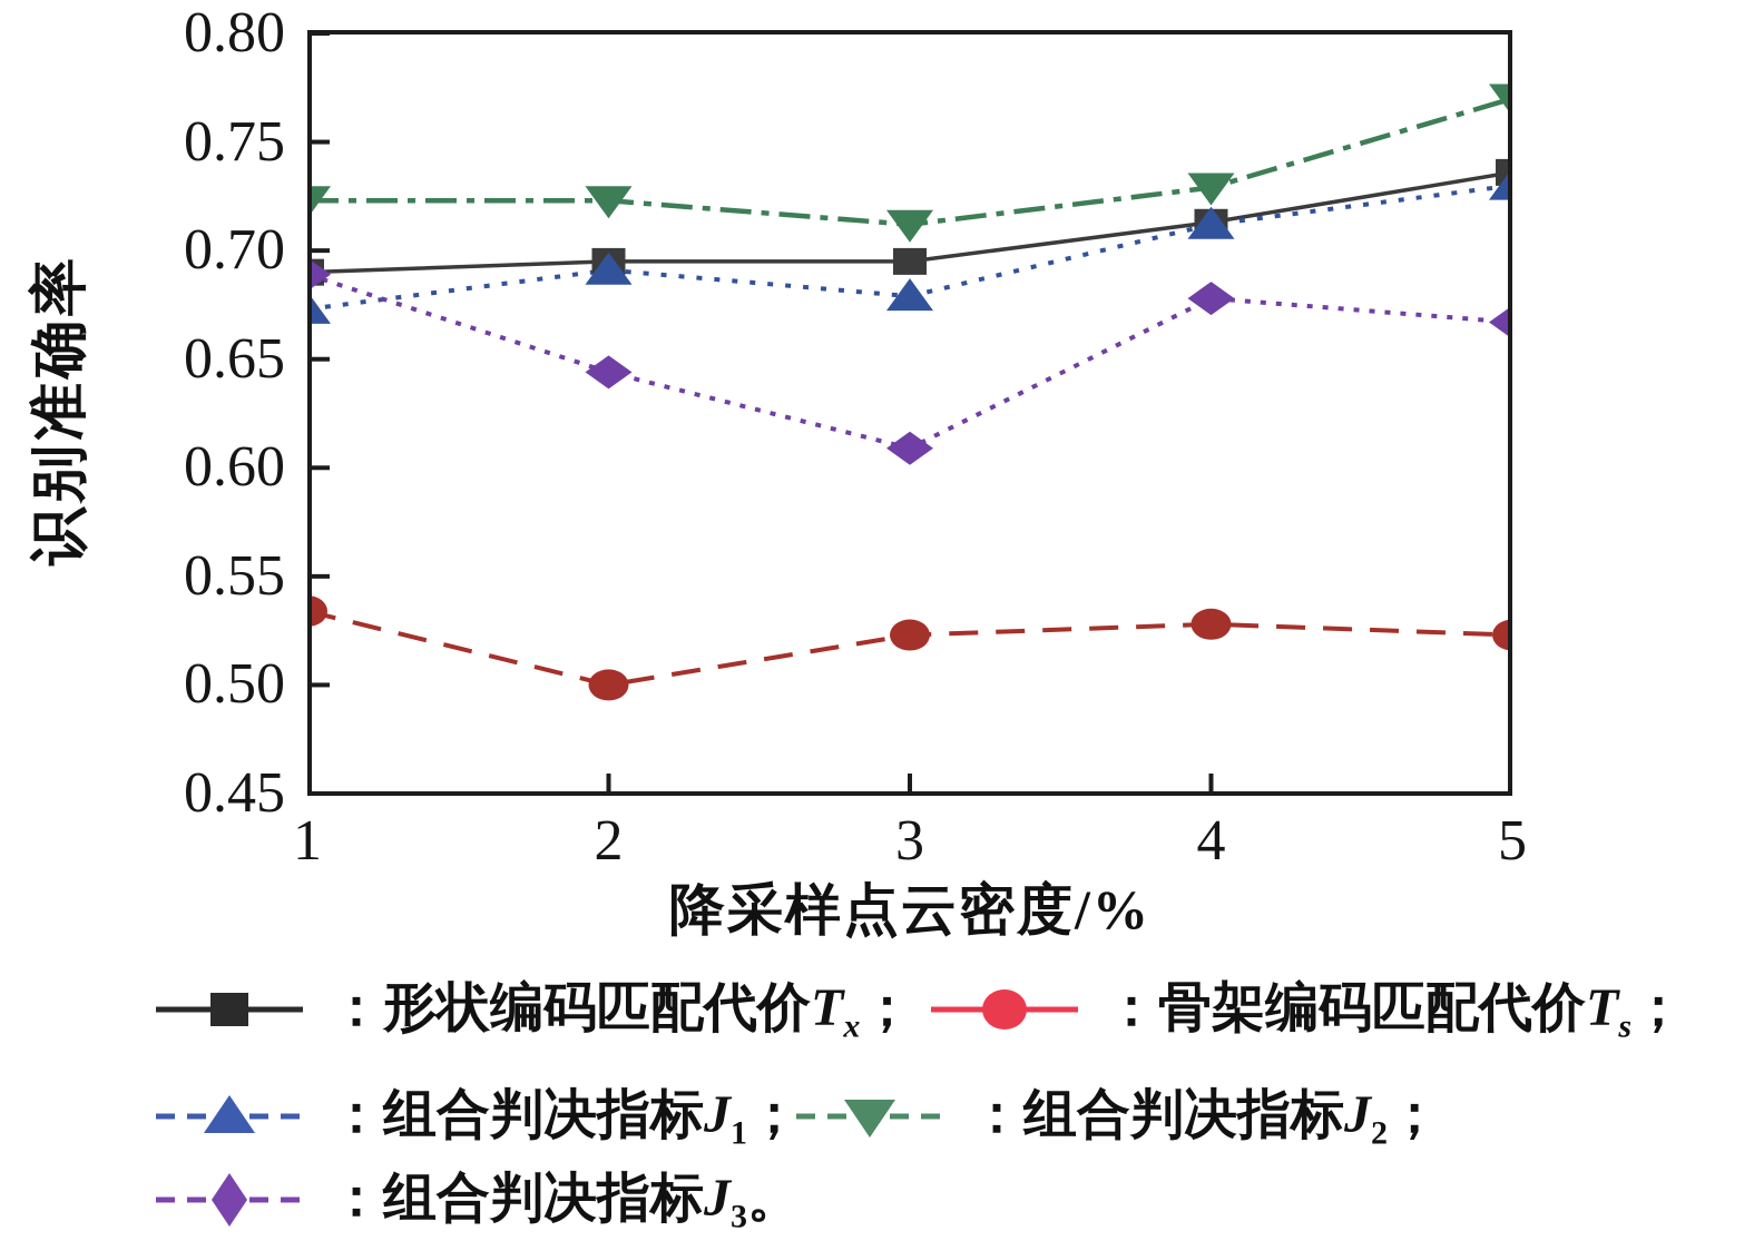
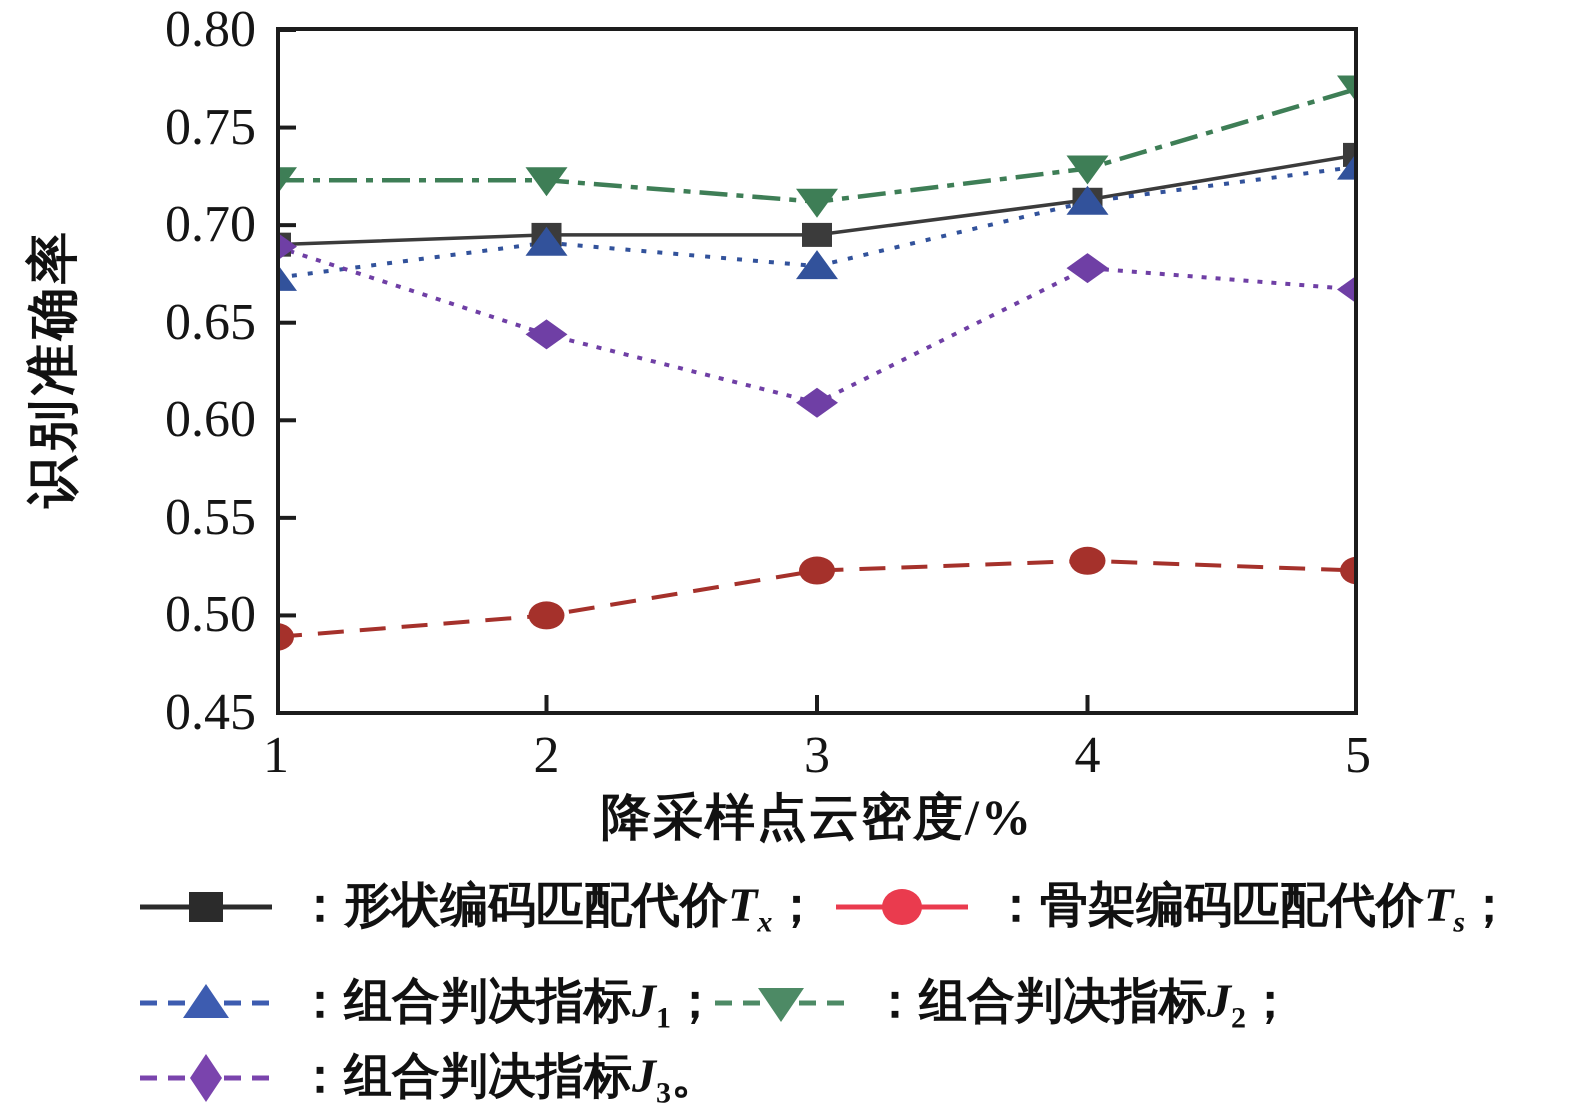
骨架编码匹配代价Ts/1: 0.534 -> 0.489
